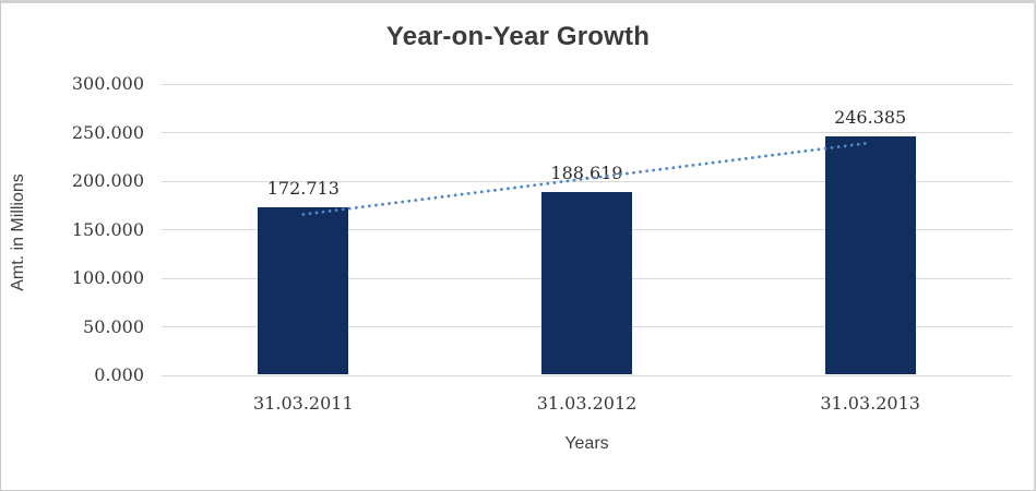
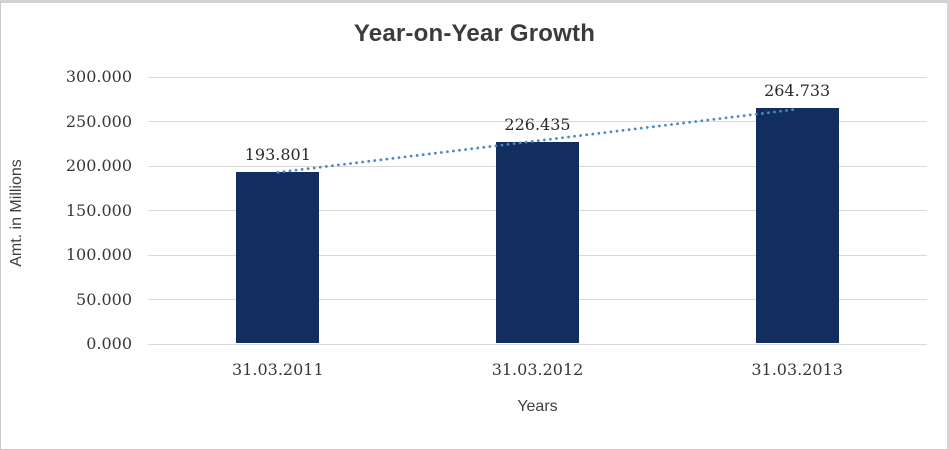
31.03.2011: 172.713 -> 193.801
31.03.2012: 188.619 -> 226.435
31.03.2013: 246.385 -> 264.733
